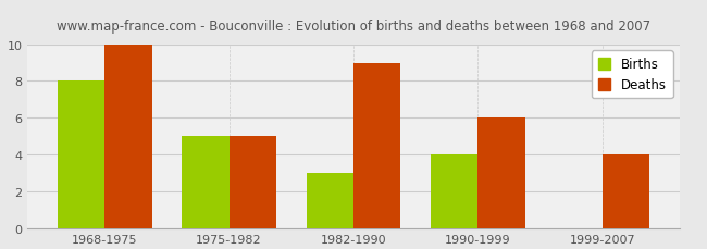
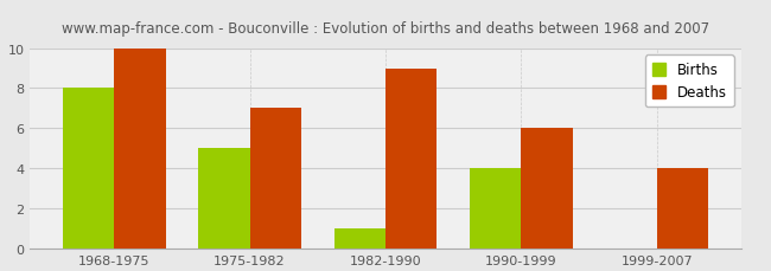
Deaths/1975-1982: 5 -> 7
Births/1982-1990: 3 -> 1
